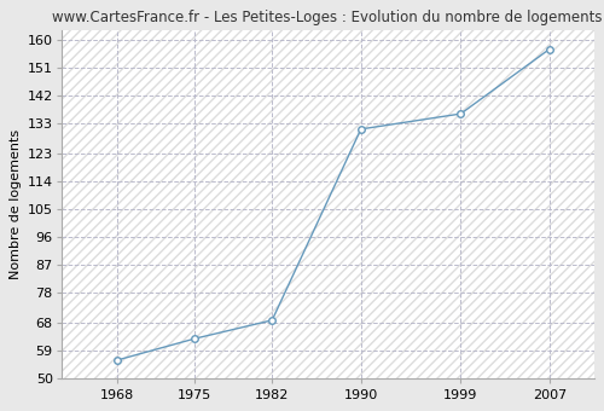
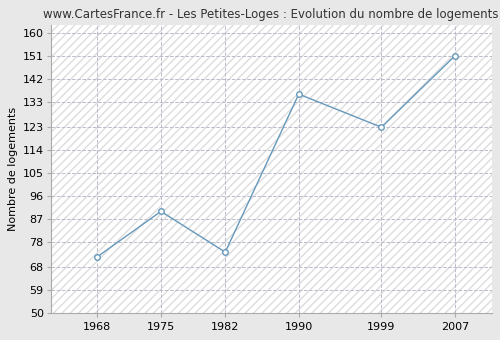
1968: 56 -> 72
1975: 63 -> 90
1982: 69 -> 74
1990: 131 -> 136
1999: 136 -> 123
2007: 157 -> 151
